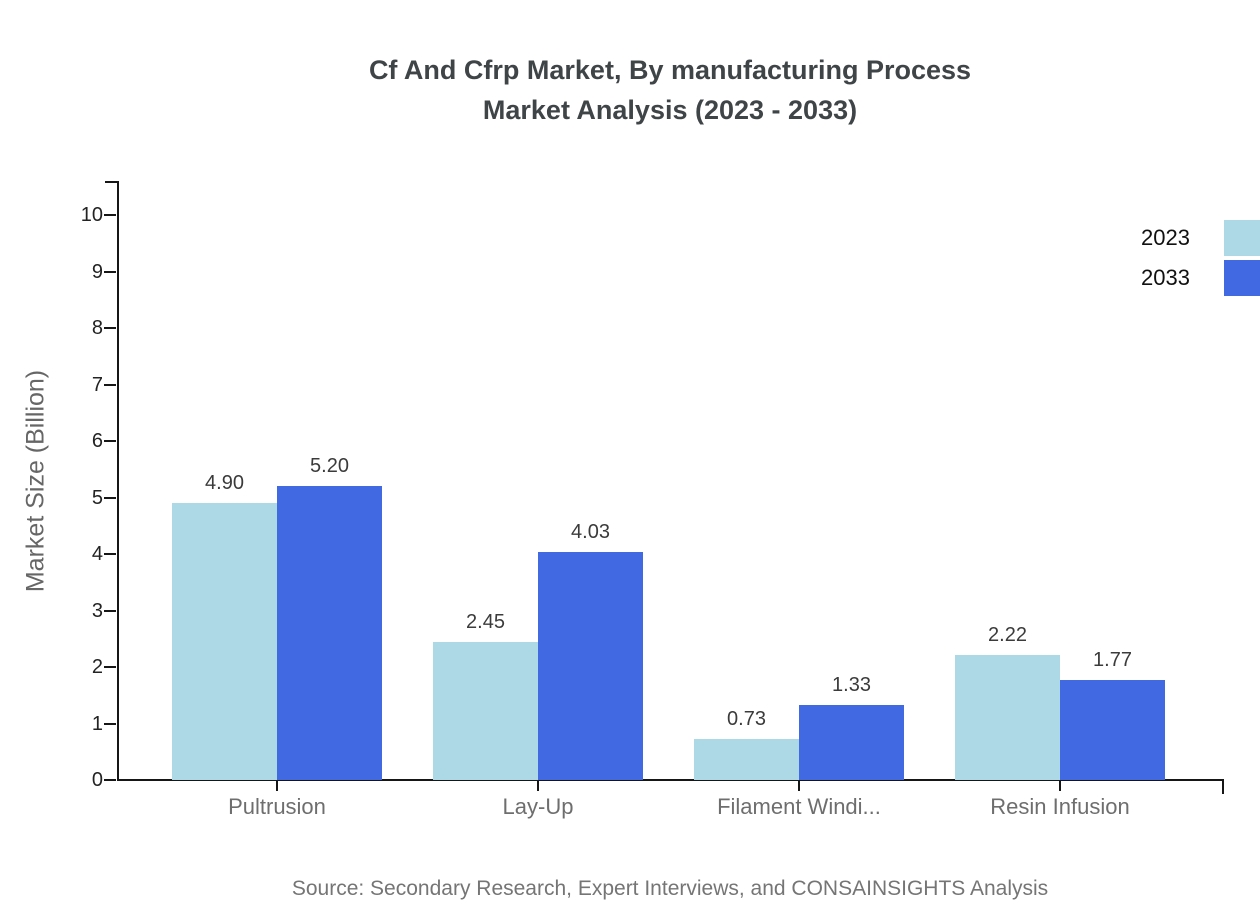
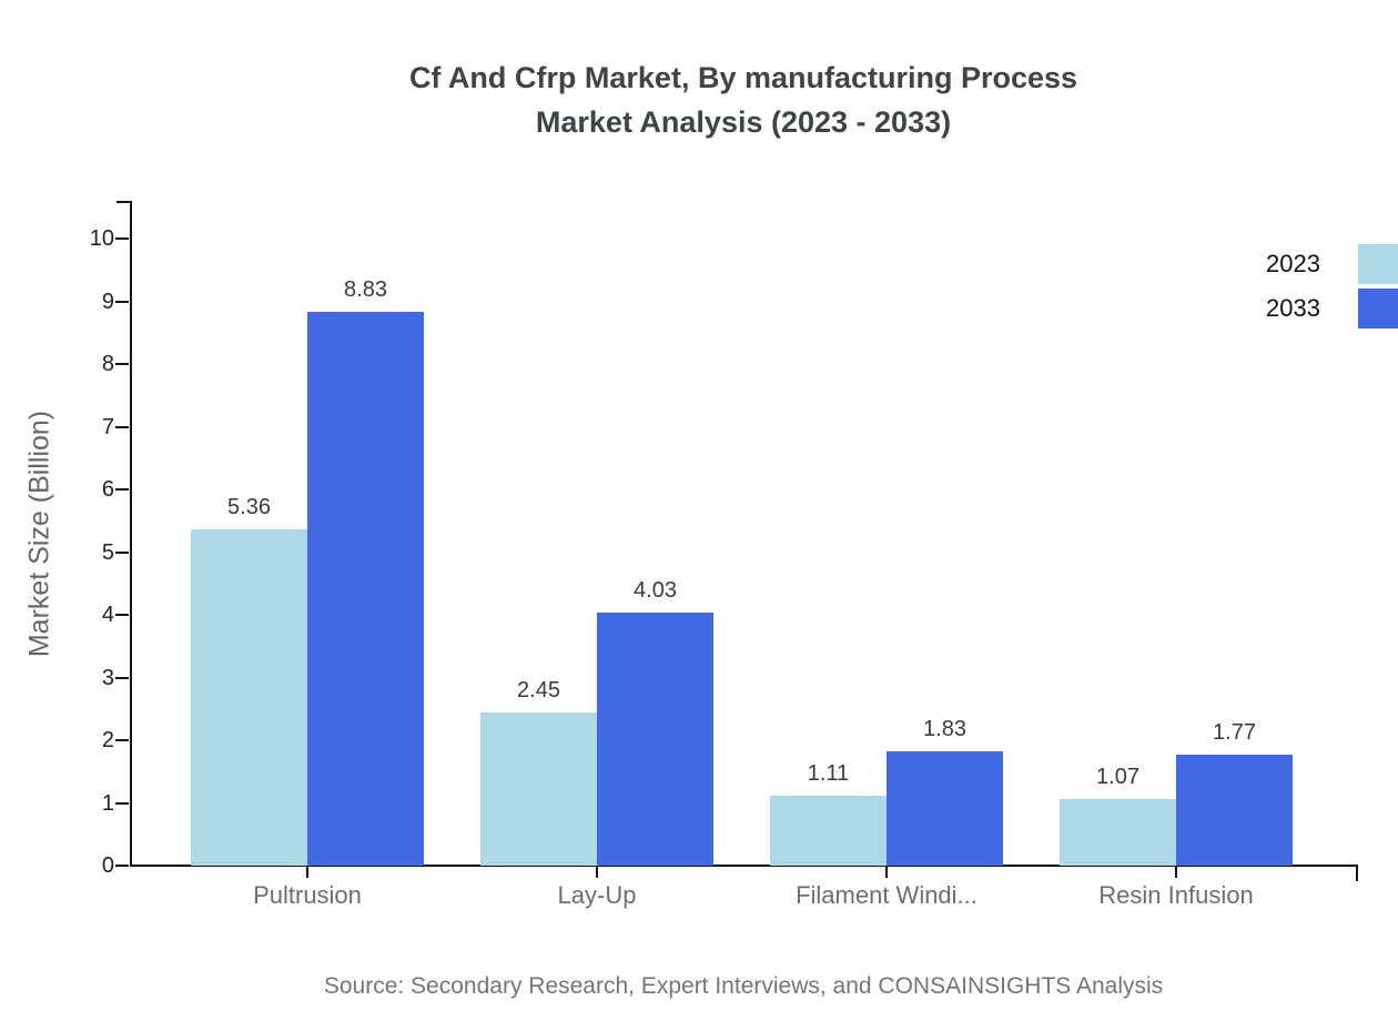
2023/Pultrusion: 4.90 -> 5.36
2033/Pultrusion: 5.20 -> 8.83
2023/Filament Windi...: 0.73 -> 1.11
2033/Filament Windi...: 1.33 -> 1.83
2023/Resin Infusion: 2.22 -> 1.07
